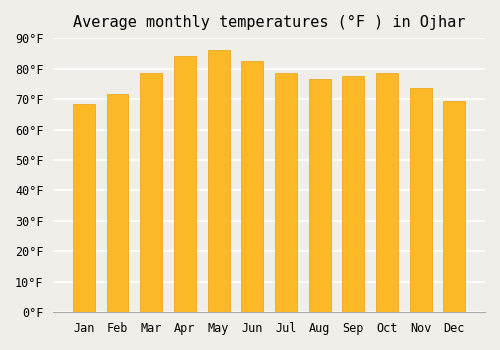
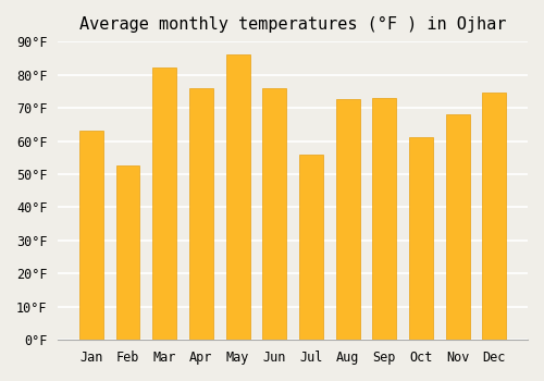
Jan: 68.5°F -> 63.0°F
Feb: 71.5°F -> 52.5°F
Mar: 78.5°F -> 82.0°F
Apr: 84.0°F -> 76.0°F
Jun: 82.5°F -> 76.0°F
Jul: 78.5°F -> 56.0°F
Aug: 76.5°F -> 72.5°F
Sep: 77.5°F -> 73.0°F
Oct: 78.5°F -> 61.0°F
Nov: 73.5°F -> 68.0°F
Dec: 69.5°F -> 74.5°F
